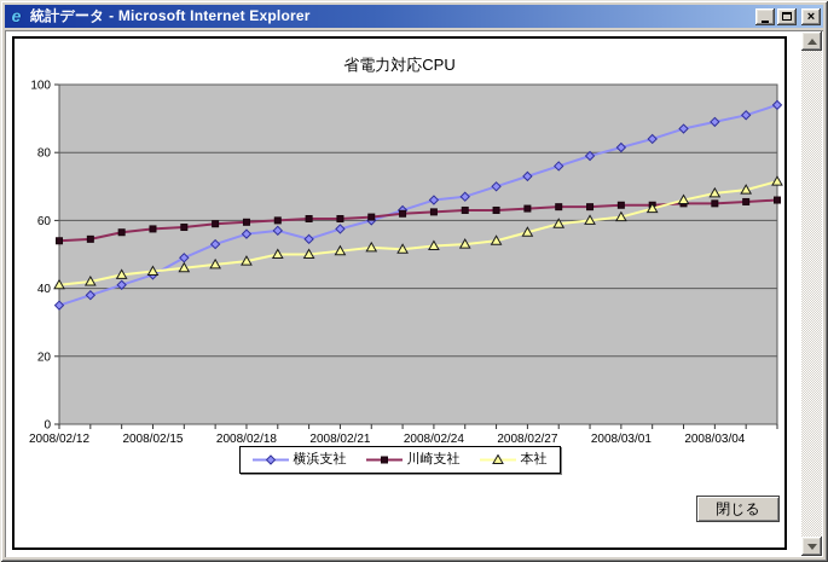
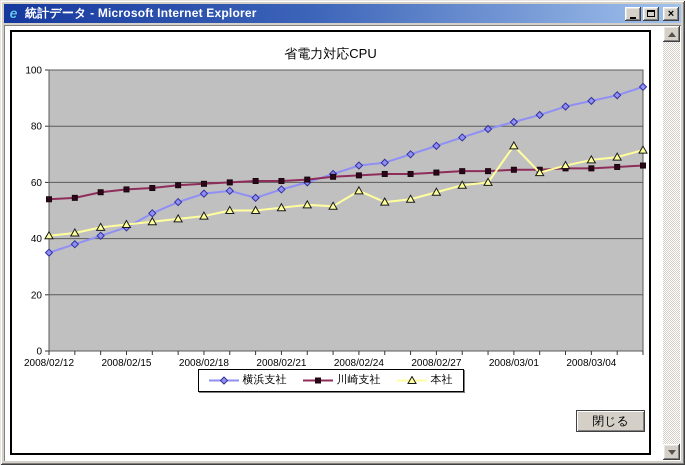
本社/2008/02/24: 52 -> 57
本社/2008/03/01: 61 -> 73
